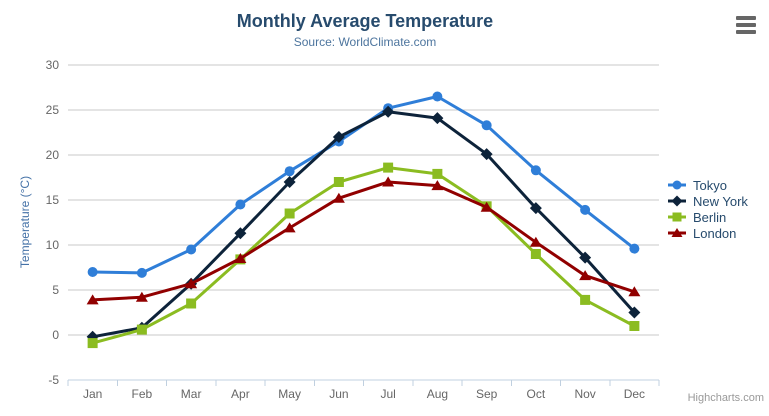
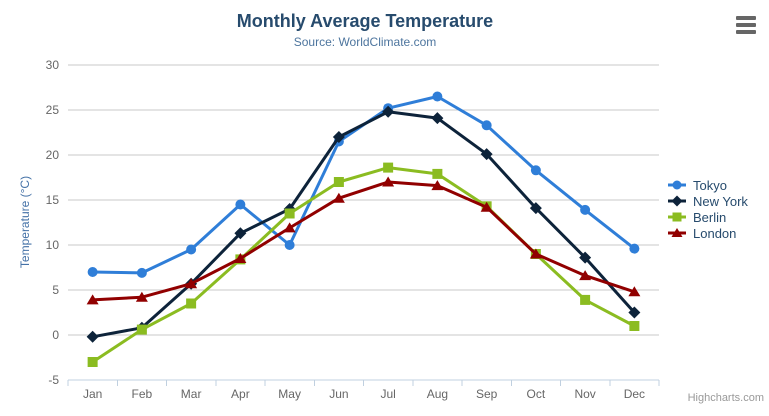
Berlin/Jan: -1 -> -3
Tokyo/May: 18 -> 10
New York/May: 17 -> 14
London/Oct: 10 -> 9
